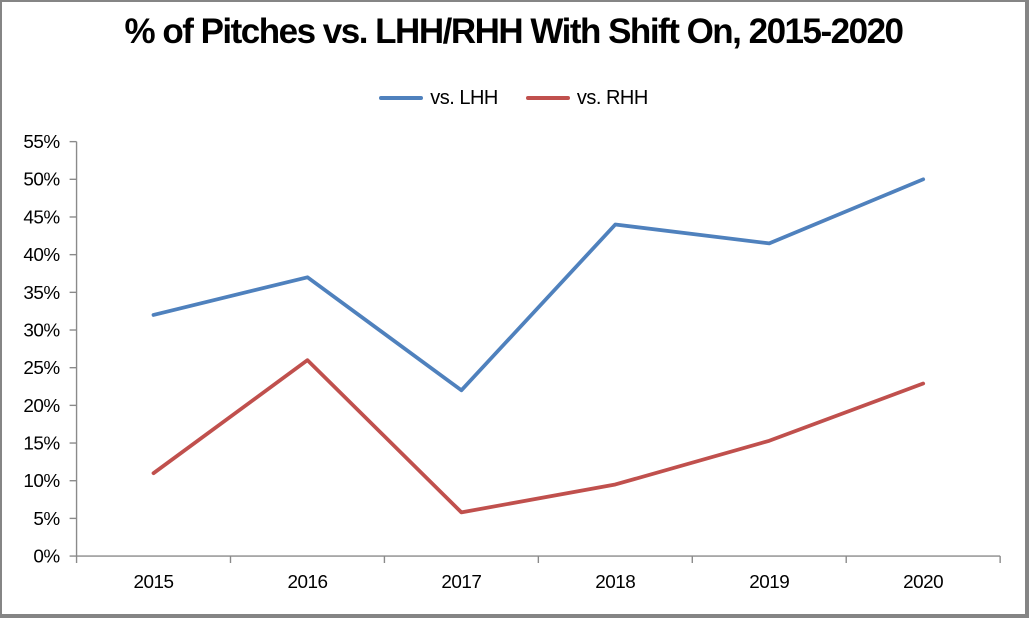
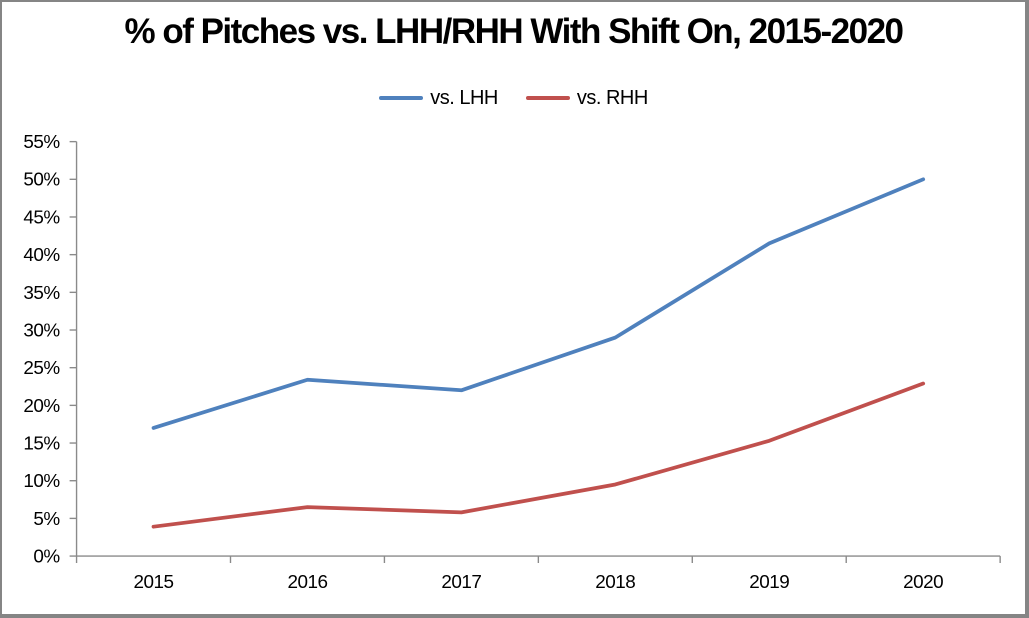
vs. LHH/2015: 32% -> 17%
vs. RHH/2015: 11% -> 4%
vs. LHH/2016: 37% -> 23%
vs. RHH/2016: 26% -> 6%
vs. LHH/2018: 44% -> 29%
